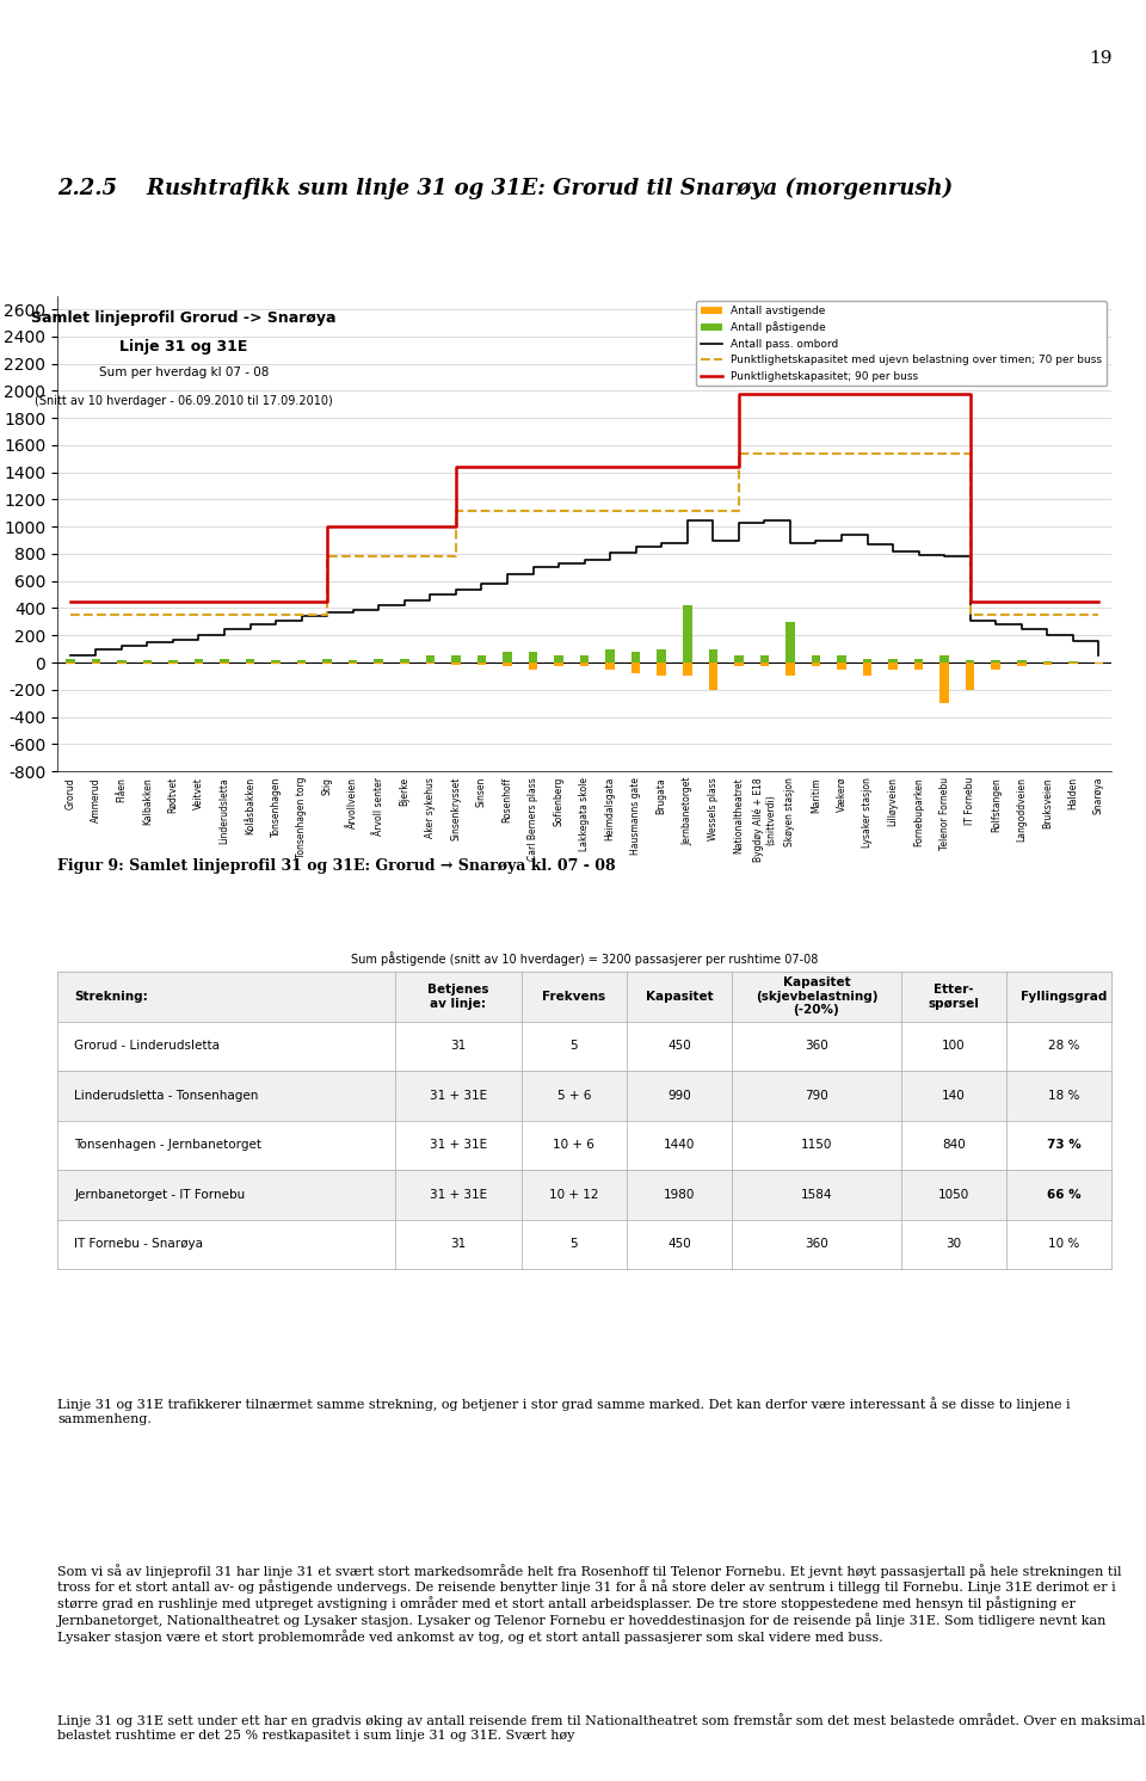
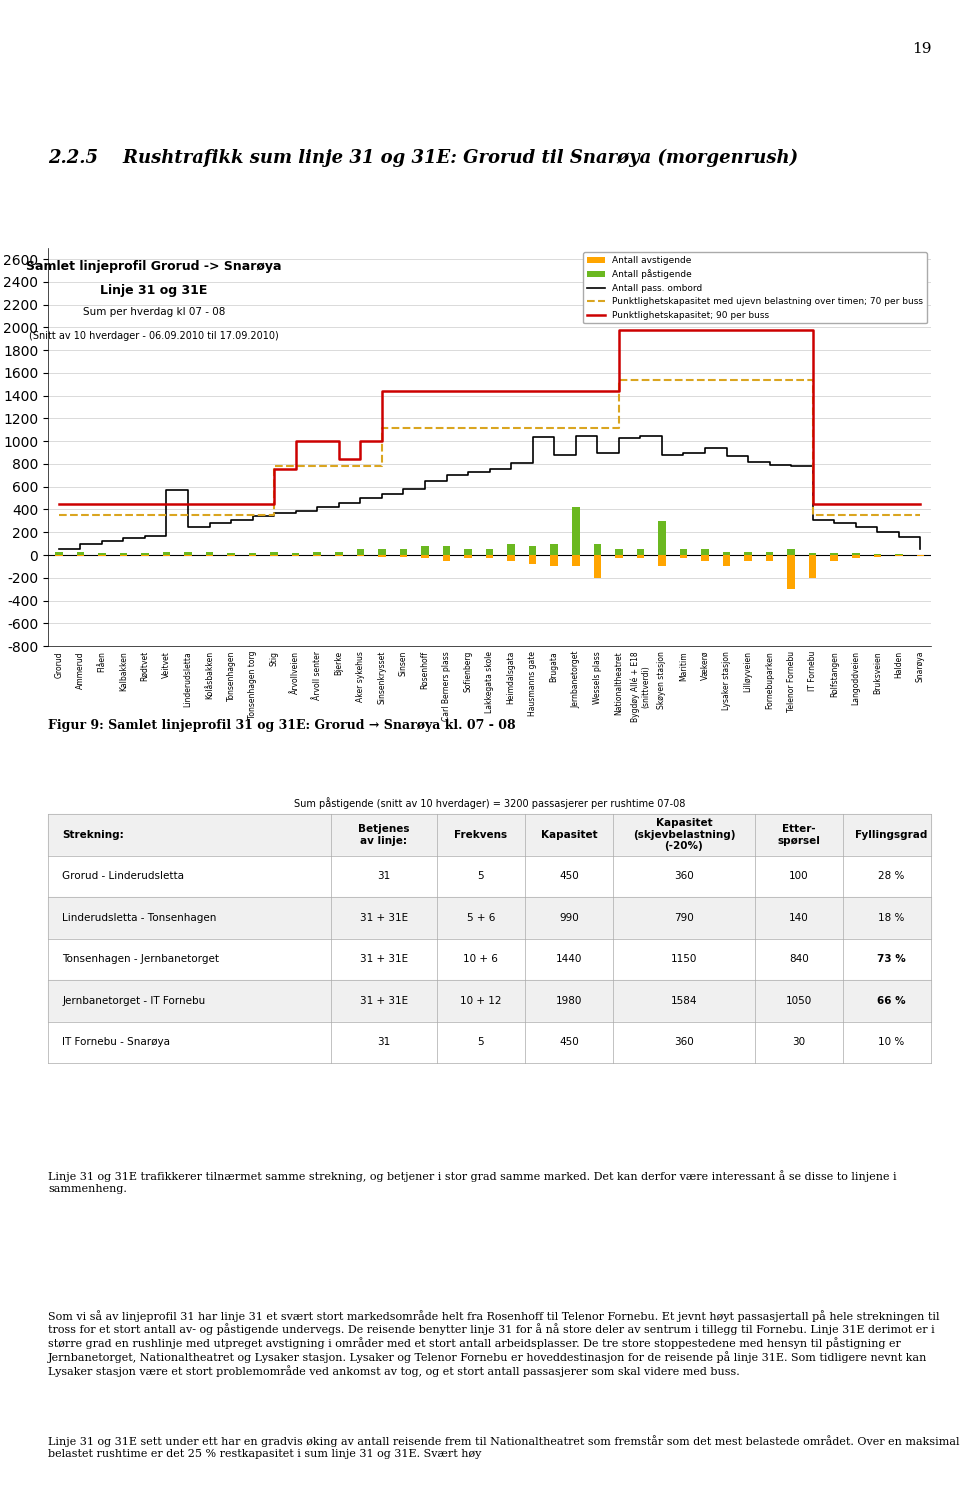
Antall pass. ombord/Veitvet: 200 -> 570
Punktlighetskapasitet; 90 per buss/Stig: 1000 -> 760
Punktlighetskapasitet; 90 per buss/Bjerke: 1000 -> 840
Antall pass. ombord/Hausmanns gate: 850 -> 1040
